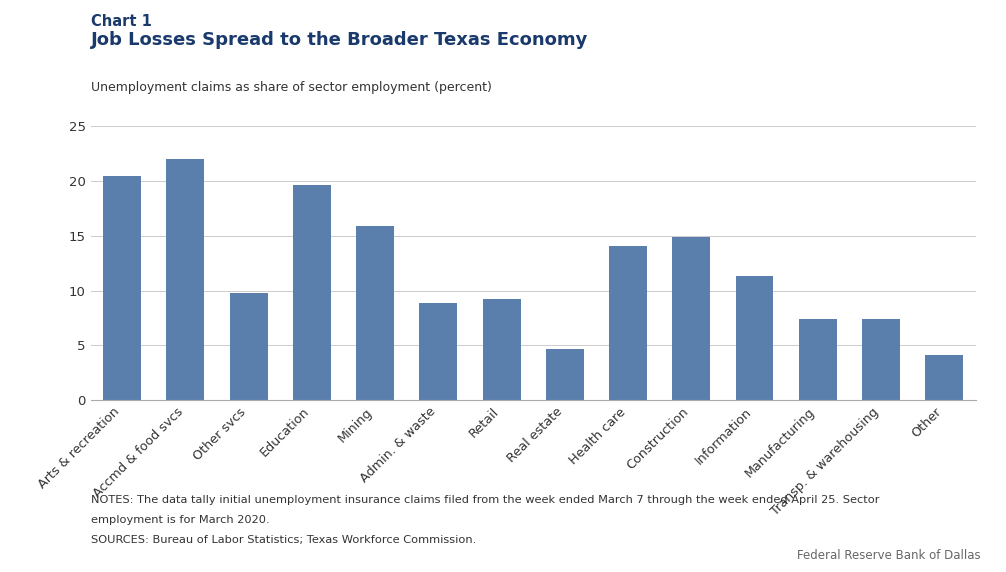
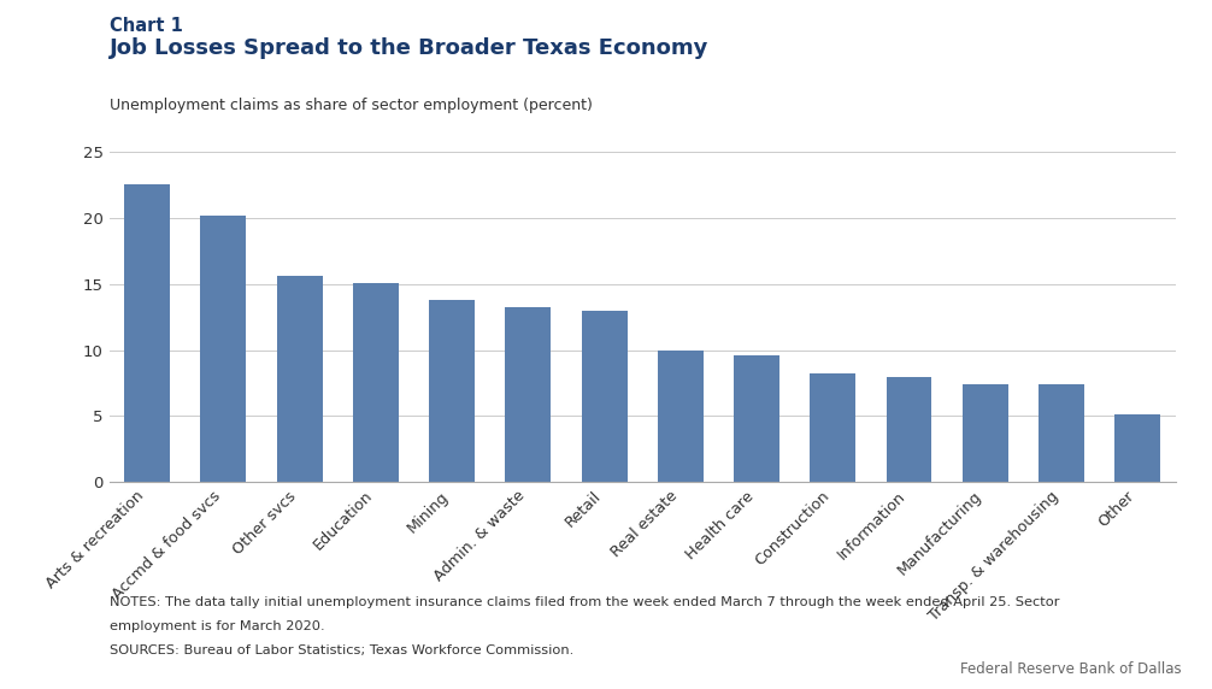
Arts & recreation: 20.4 -> 22.5
Accmd & food svcs: 22.0 -> 20.2
Other svcs: 9.8 -> 15.6
Education: 19.6 -> 15.1
Mining: 15.9 -> 13.8
Admin. & waste: 8.9 -> 13.2
Retail: 9.2 -> 13.0
Real estate: 4.7 -> 10.0
Health care: 14.1 -> 9.6
Construction: 14.9 -> 8.2
Information: 11.3 -> 8.0
Other: 4.1 -> 5.1
